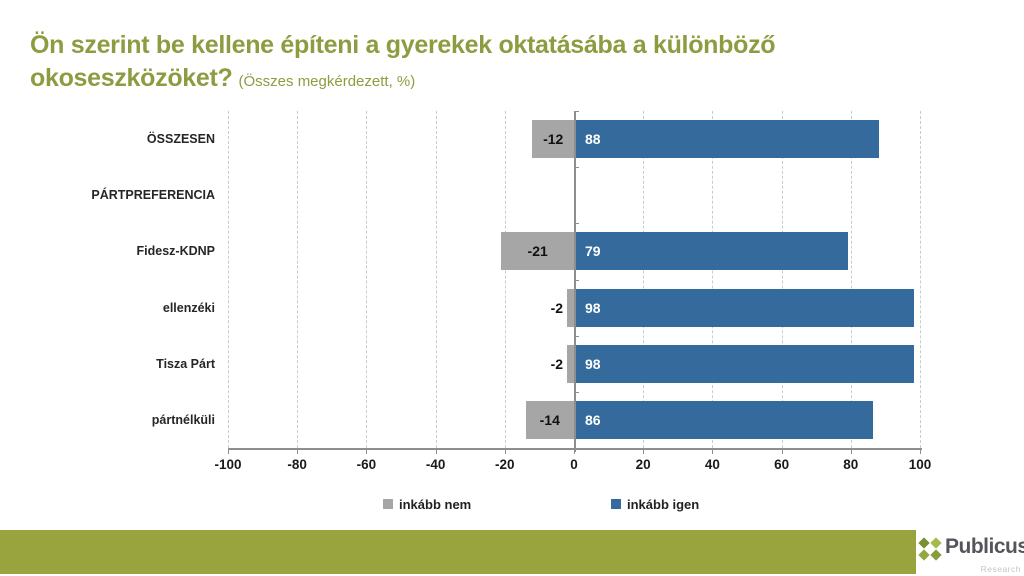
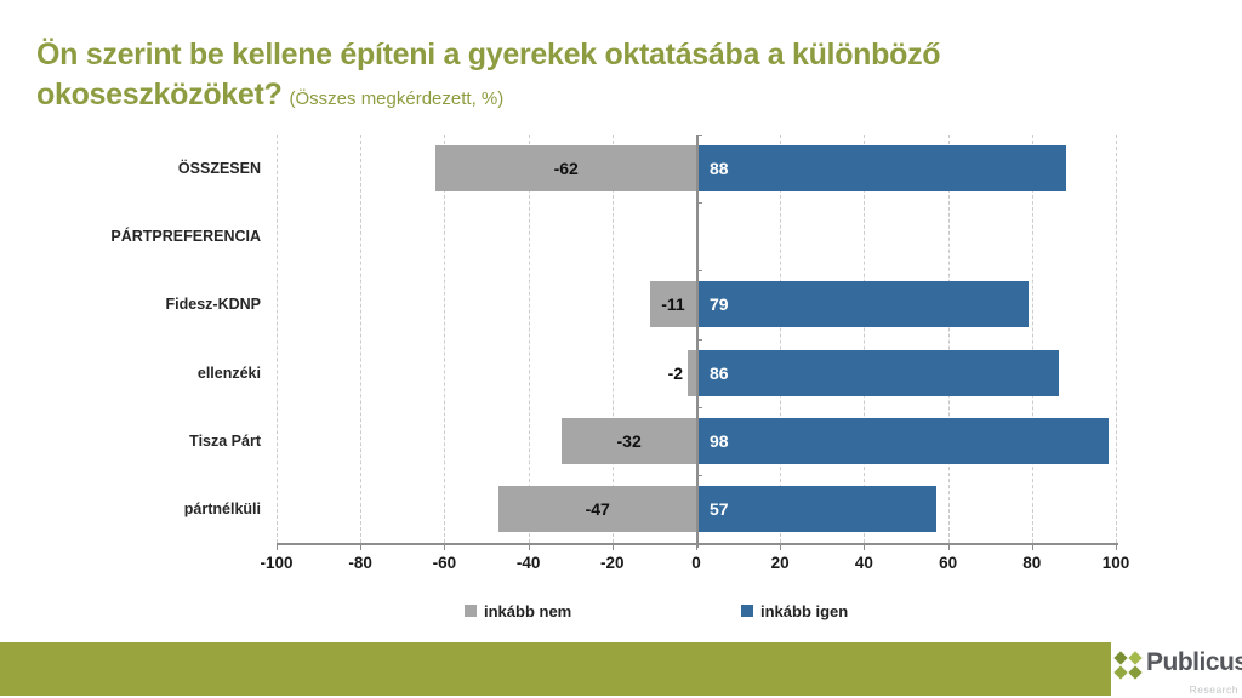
inkább nem/ÖSSZESEN: -12 -> -62
inkább nem/Fidesz-KDNP: -21 -> -11
inkább igen/ellenzéki: 98 -> 86
inkább nem/Tisza Párt: -2 -> -32
inkább nem/pártnélküli: -14 -> -47
inkább igen/pártnélküli: 86 -> 57
